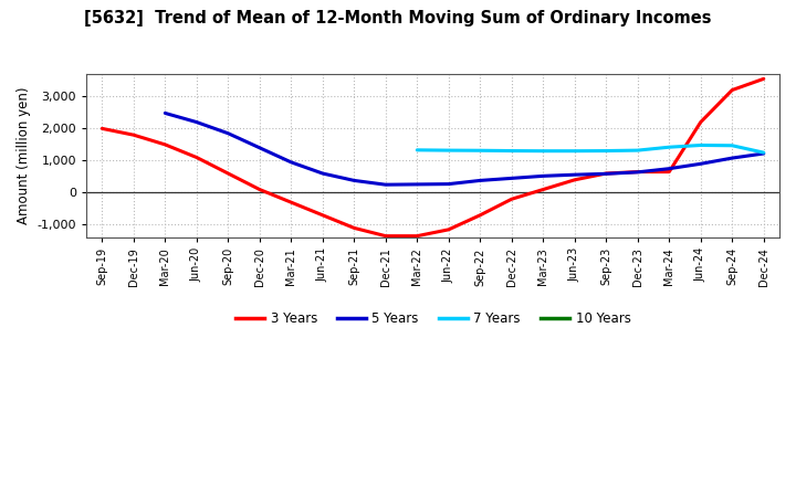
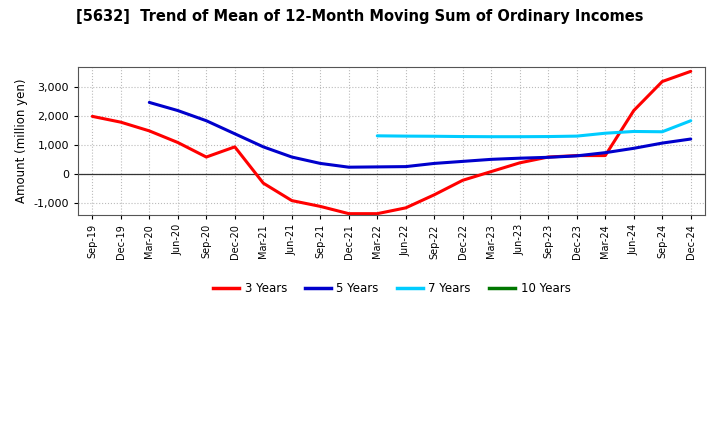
3 Years/Dec-20: 100 -> 950
3 Years/Jun-21: -700 -> -900
7 Years/Dec-24: 1,250 -> 1,850
